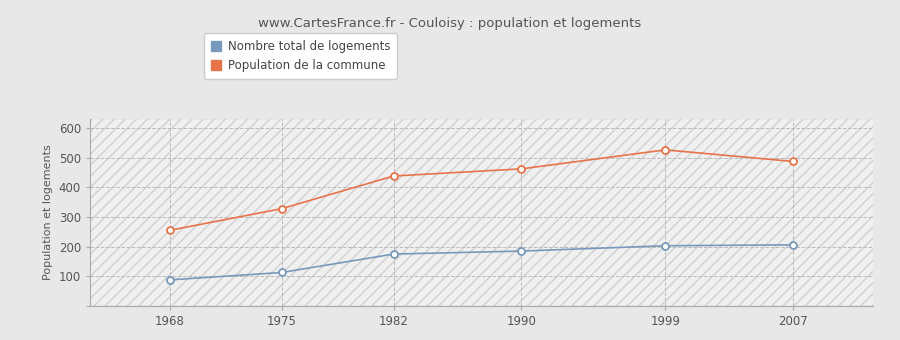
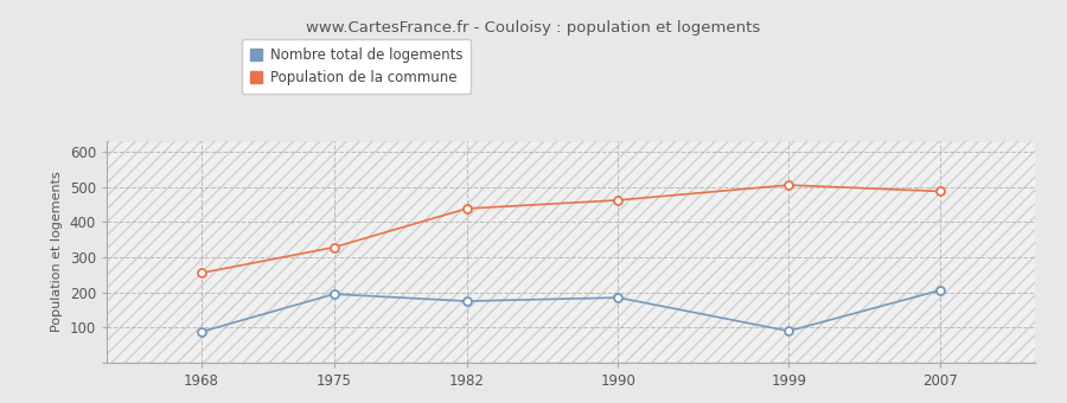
Nombre total de logements/1975: 113 -> 195
Nombre total de logements/1999: 203 -> 90
Population de la commune/1999: 526 -> 505
